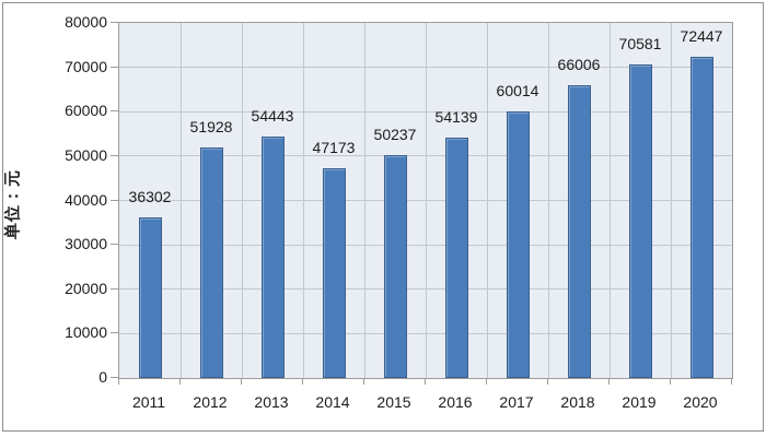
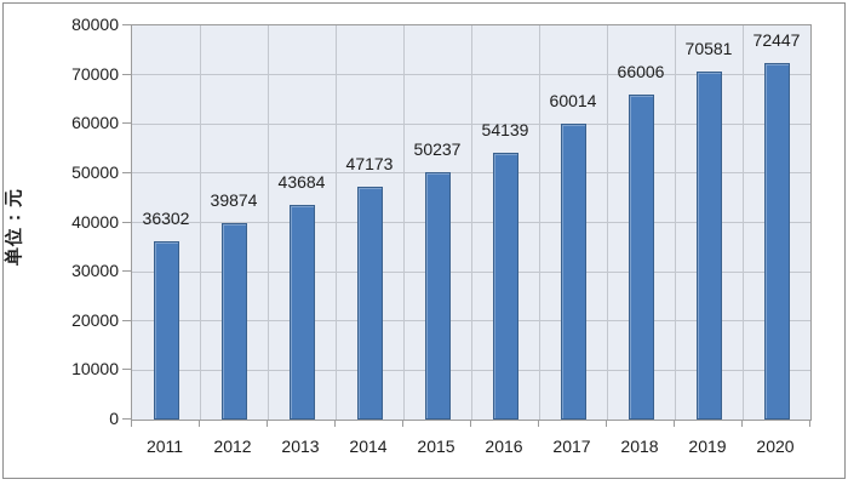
2012: 51928 -> 39874
2013: 54443 -> 43684
